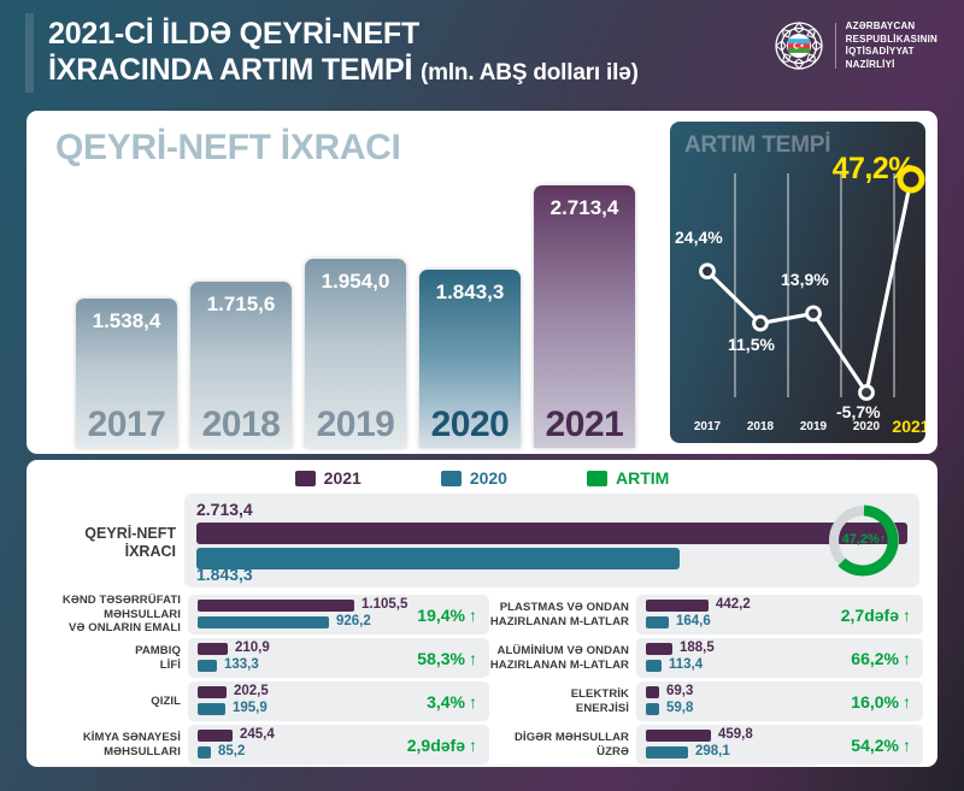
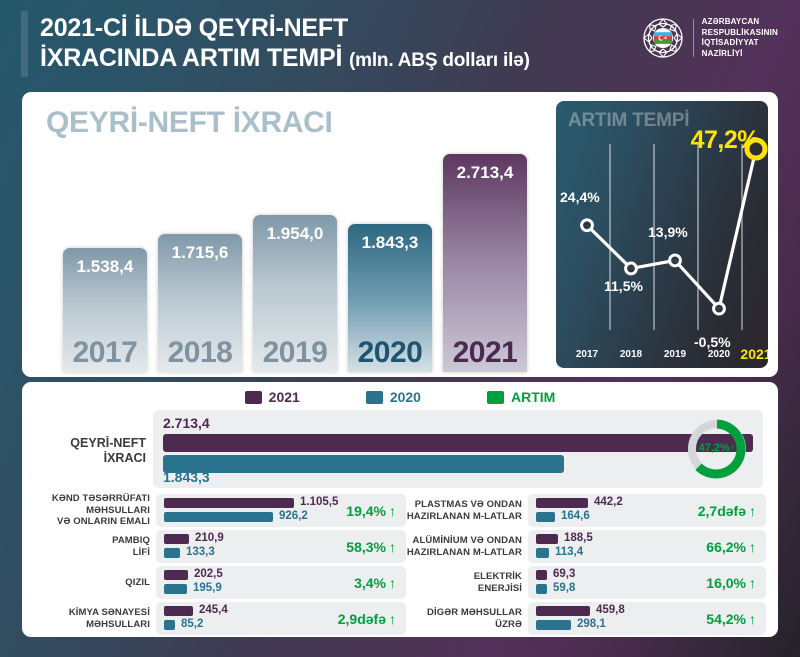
ARTIM TEMPİ/2020: -5,7% -> -0,5%
